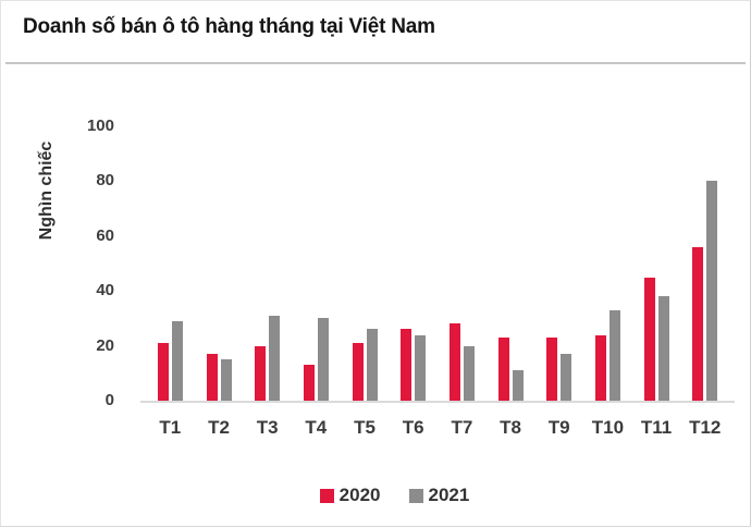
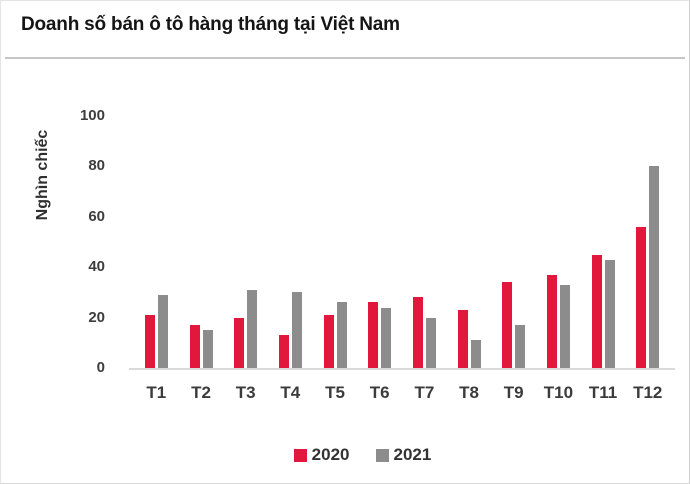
2020/T9: 23 -> 34
2020/T10: 24 -> 37
2021/T11: 38 -> 43
